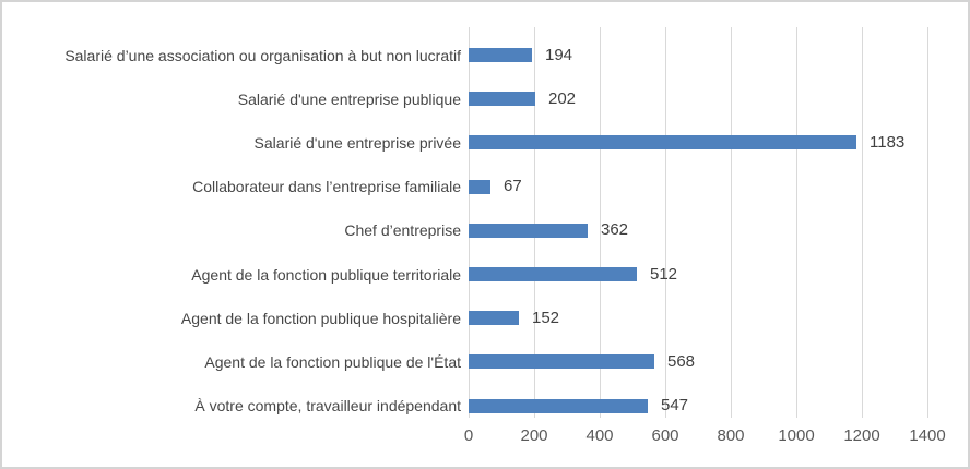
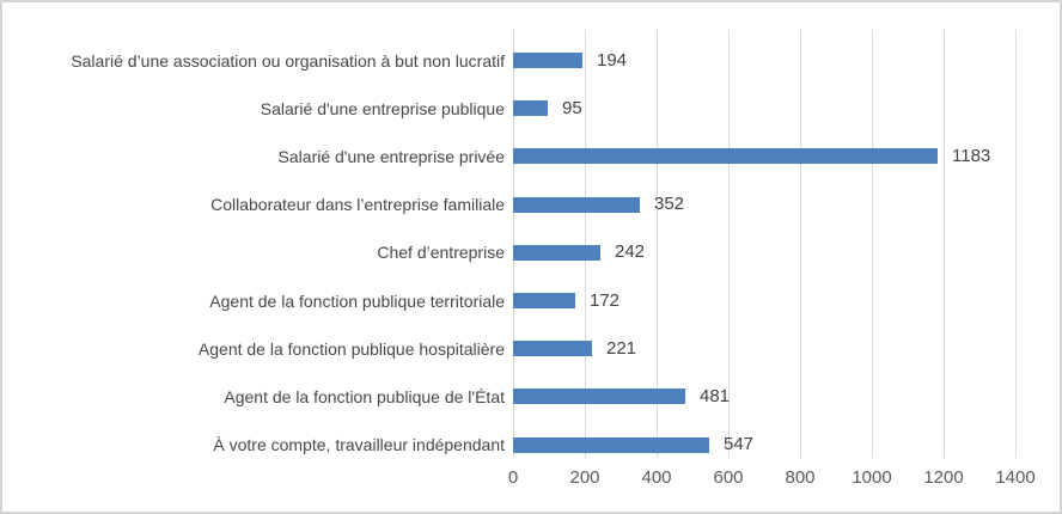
Salarié d'une entreprise publique: 202 -> 95
Collaborateur dans l’entreprise familiale: 67 -> 352
Chef d’entreprise: 362 -> 242
Agent de la fonction publique territoriale: 512 -> 172
Agent de la fonction publique hospitalière: 152 -> 221
Agent de la fonction publique de l'État: 568 -> 481
